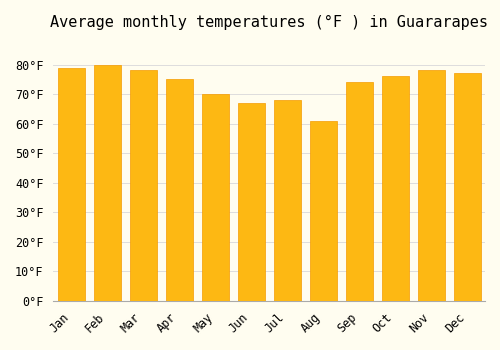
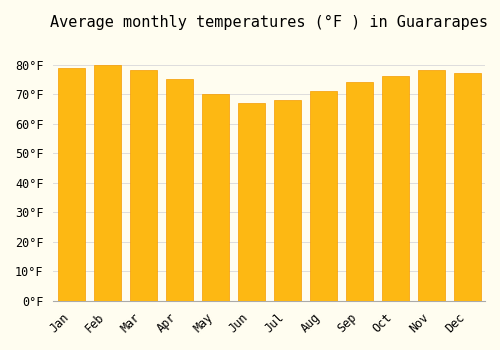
Aug: 61°F -> 71°F
